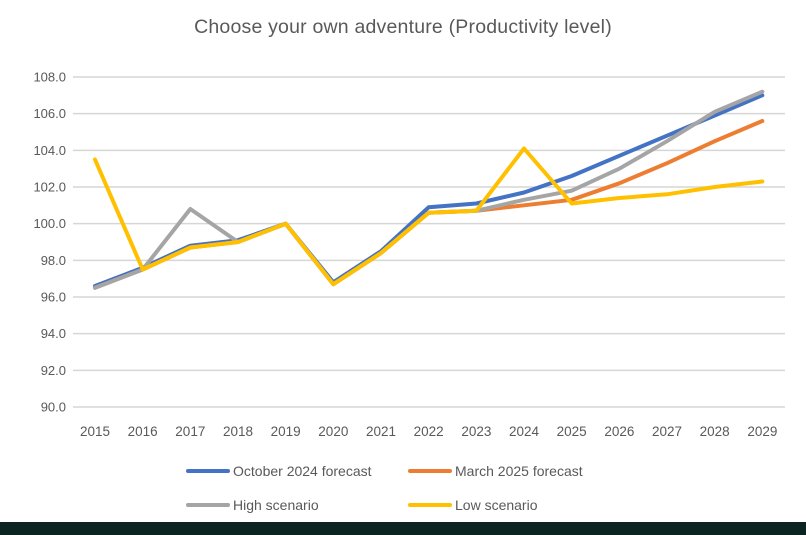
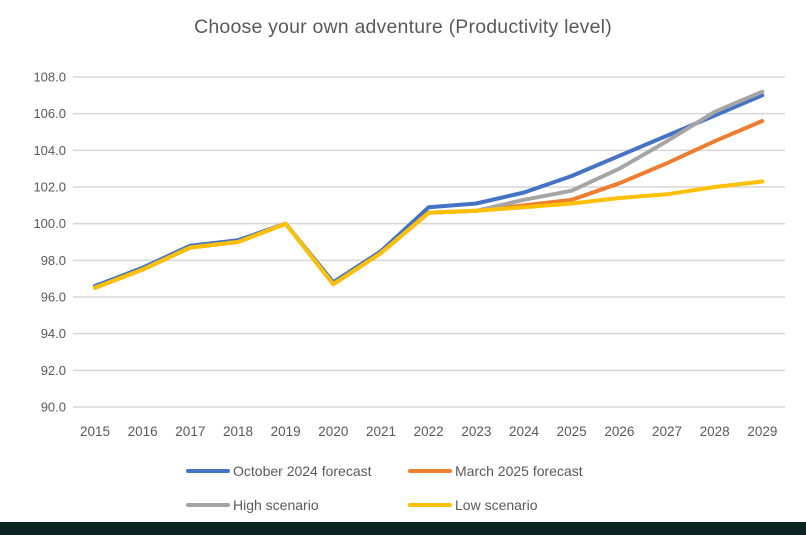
Low scenario/2015: 103.5 -> 96.5
High scenario/2017: 100.8 -> 98.7
Low scenario/2024: 104.1 -> 100.9
